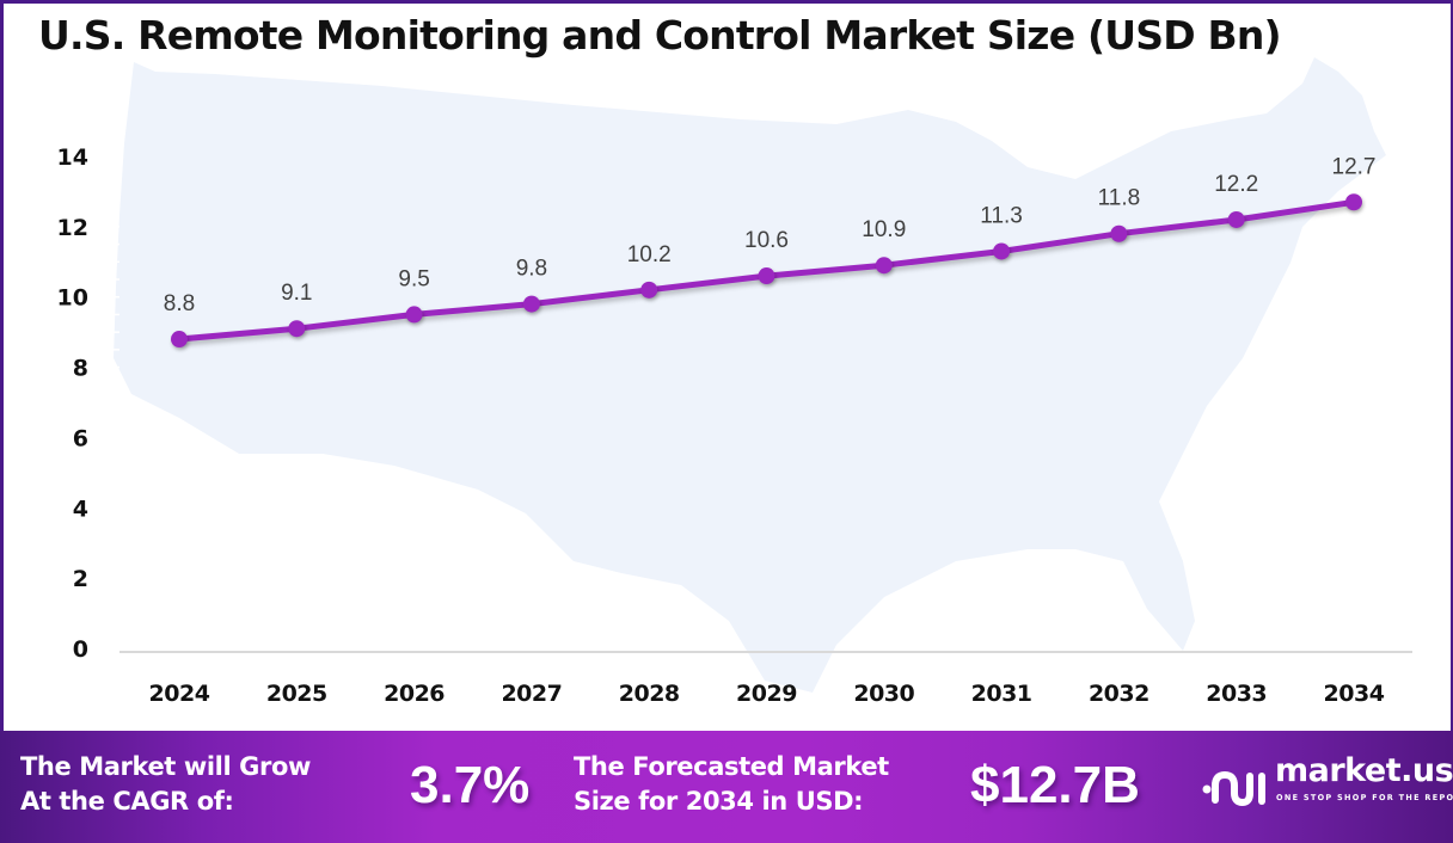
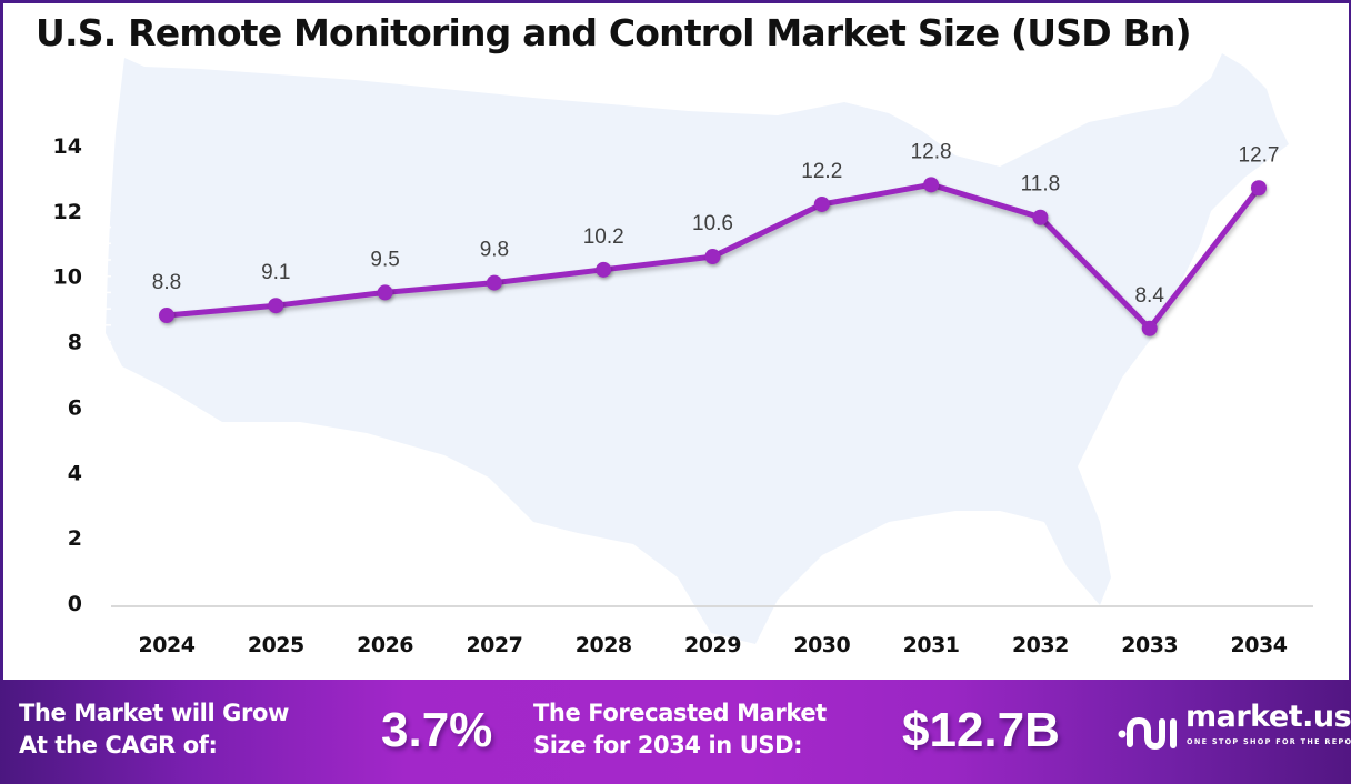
2030: 10.9 -> 12.2
2031: 11.3 -> 12.8
2033: 12.2 -> 8.4
